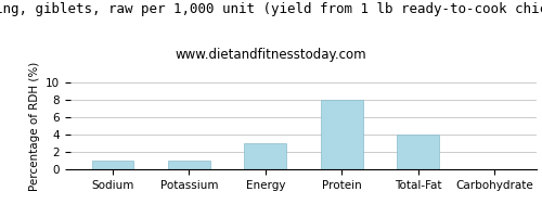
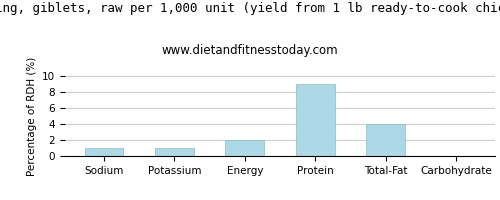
Energy: 3 -> 2
Protein: 8 -> 9
